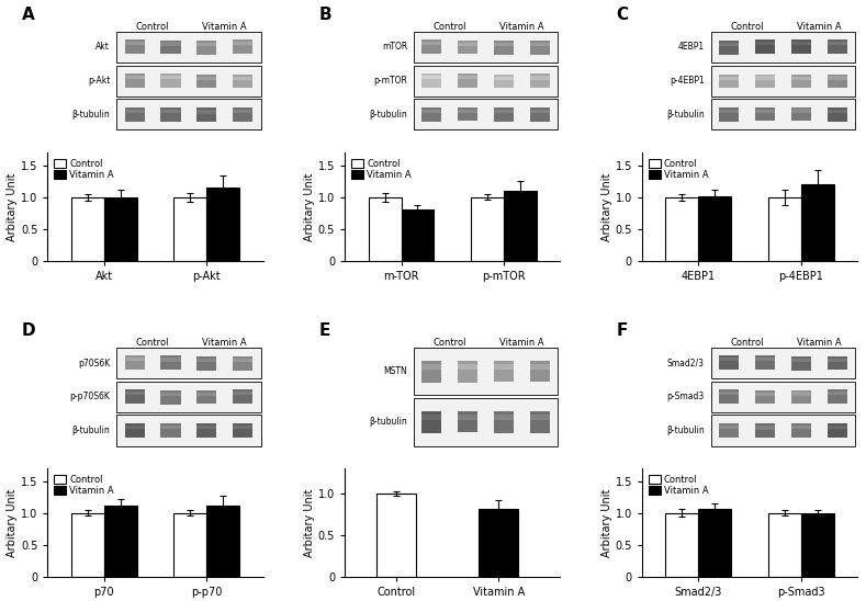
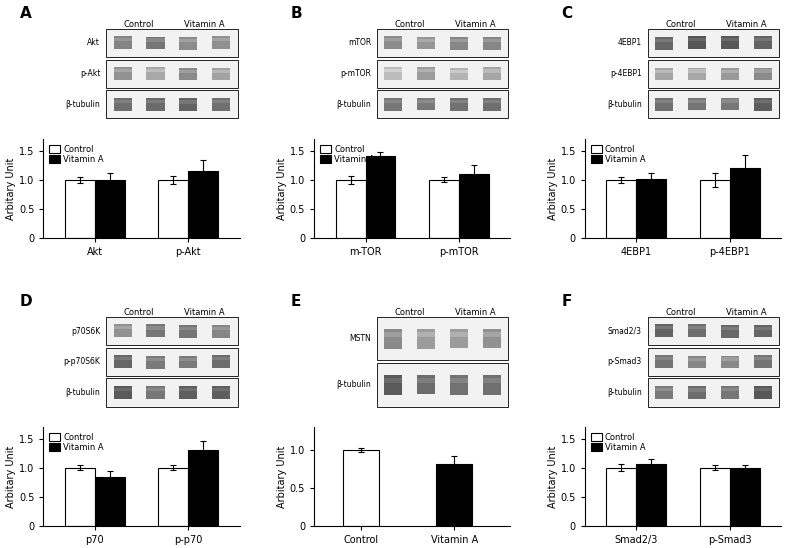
Vitamin A/m-TOR: 0.8 -> 1.4
Vitamin A/p70: 1.12 -> 0.84
Vitamin A/p-p70: 1.12 -> 1.30
